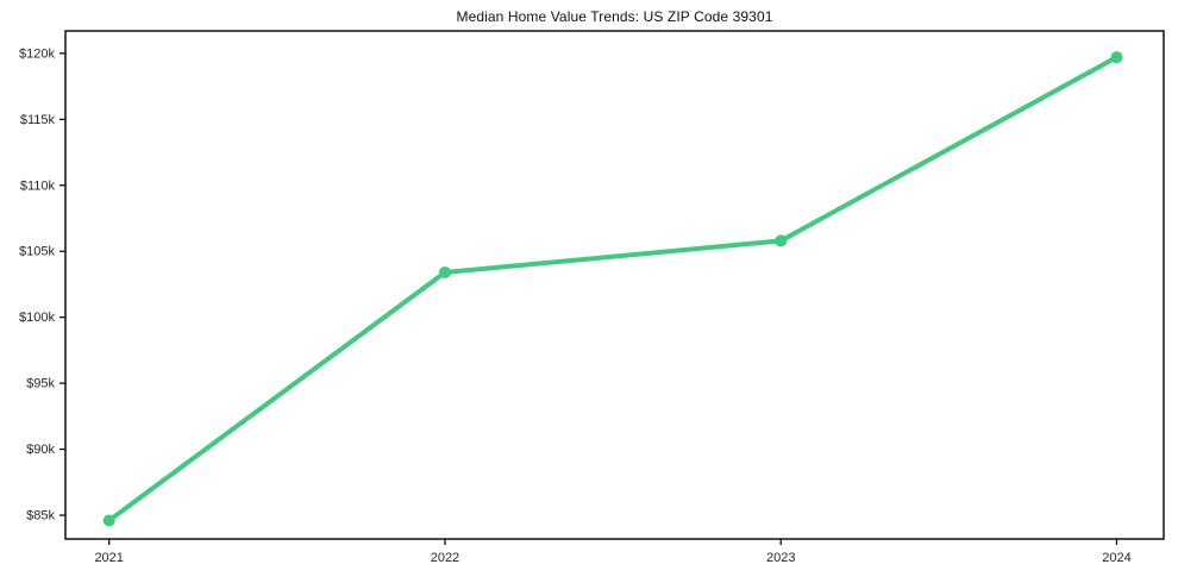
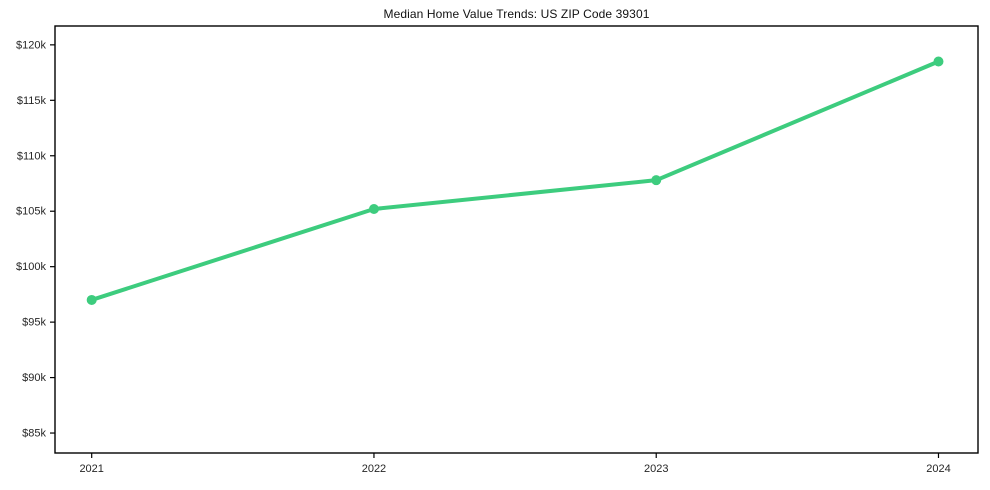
2021: $84.6k -> $97.0k
2022: $103.4k -> $105.2k
2023: $105.8k -> $107.8k
2024: $119.7k -> $118.5k
